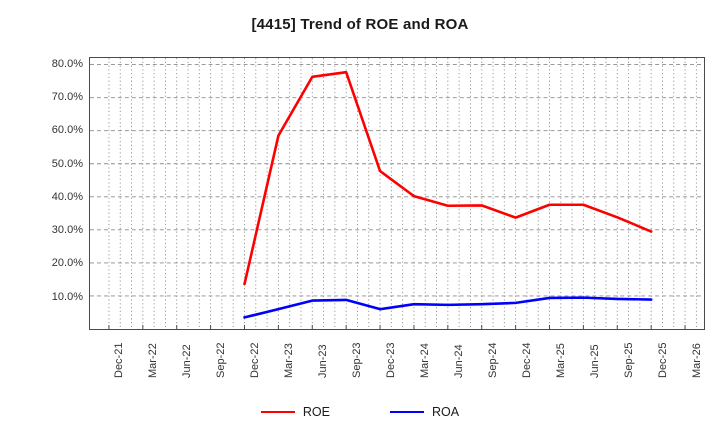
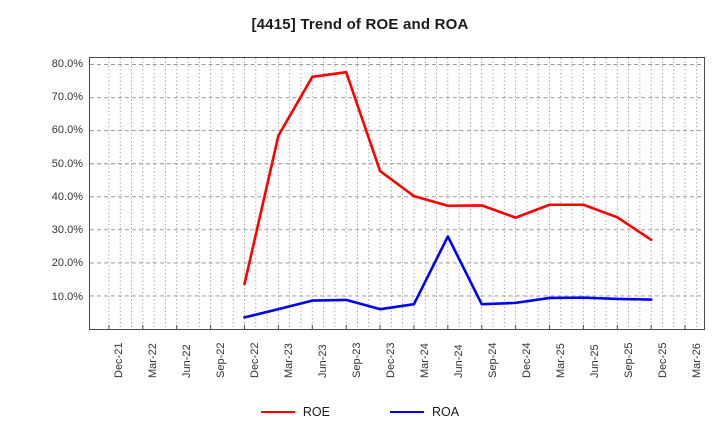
ROA/Jun-24: 7% -> 28%
ROE/Dec-25: 30% -> 27%
